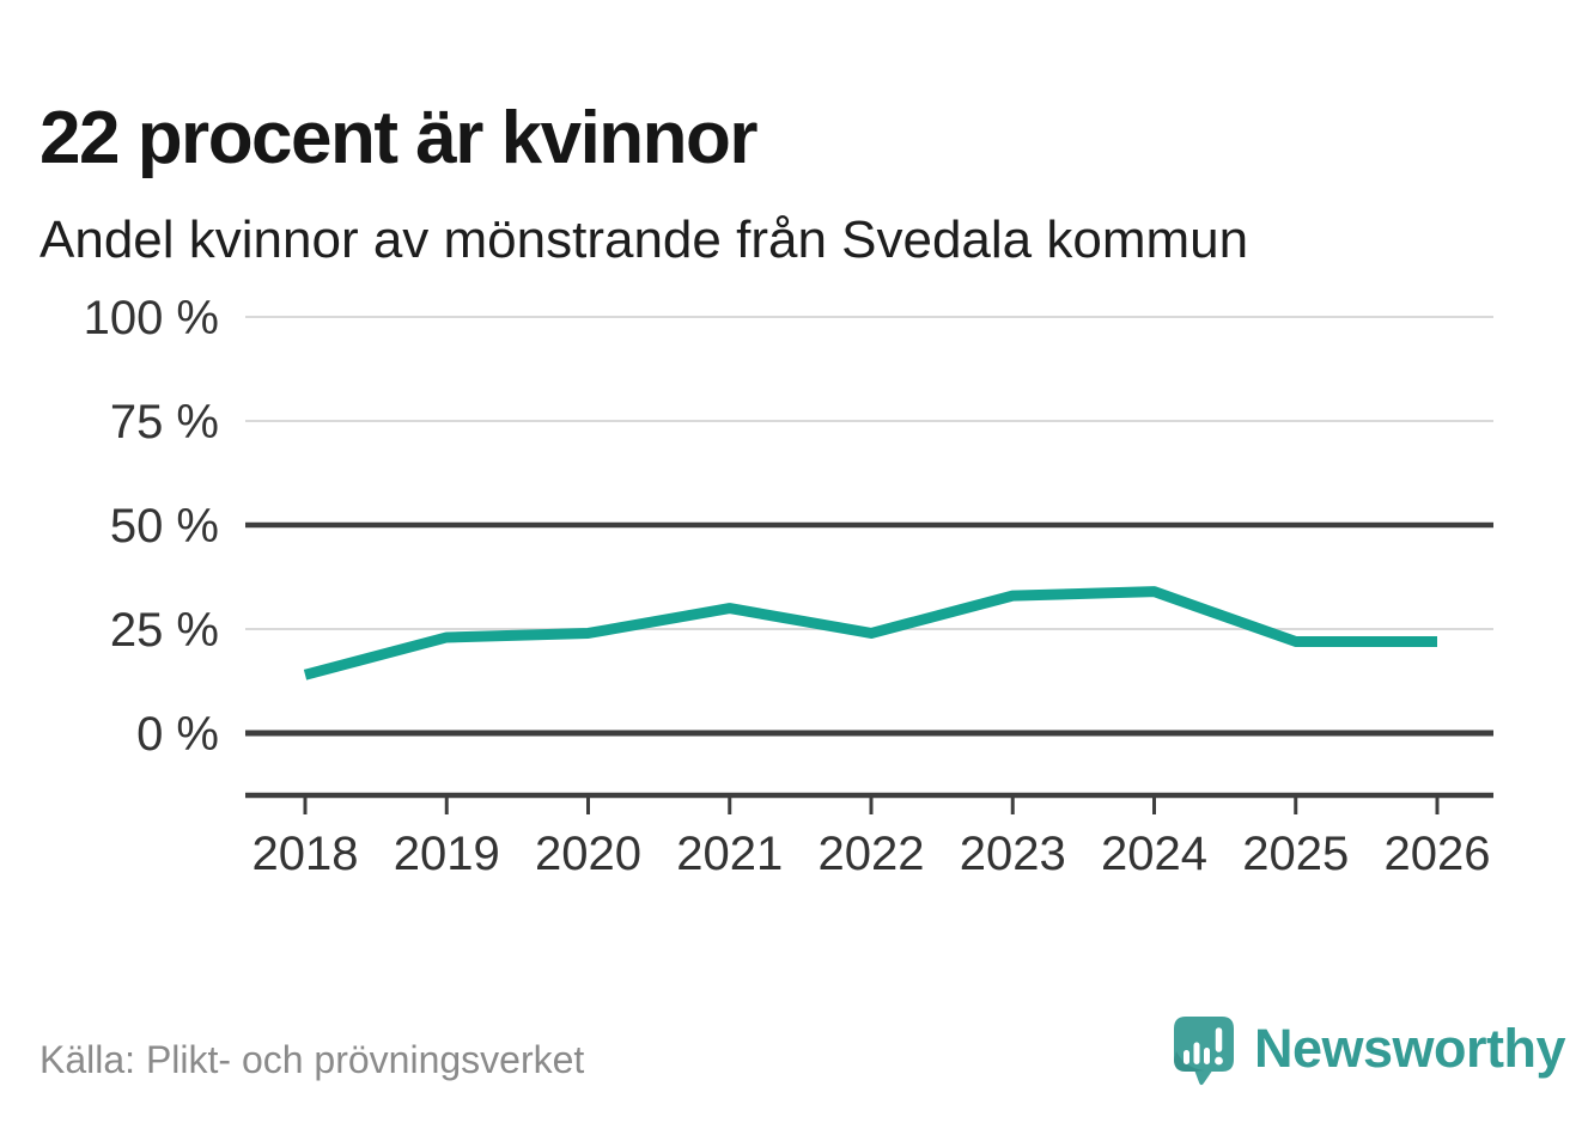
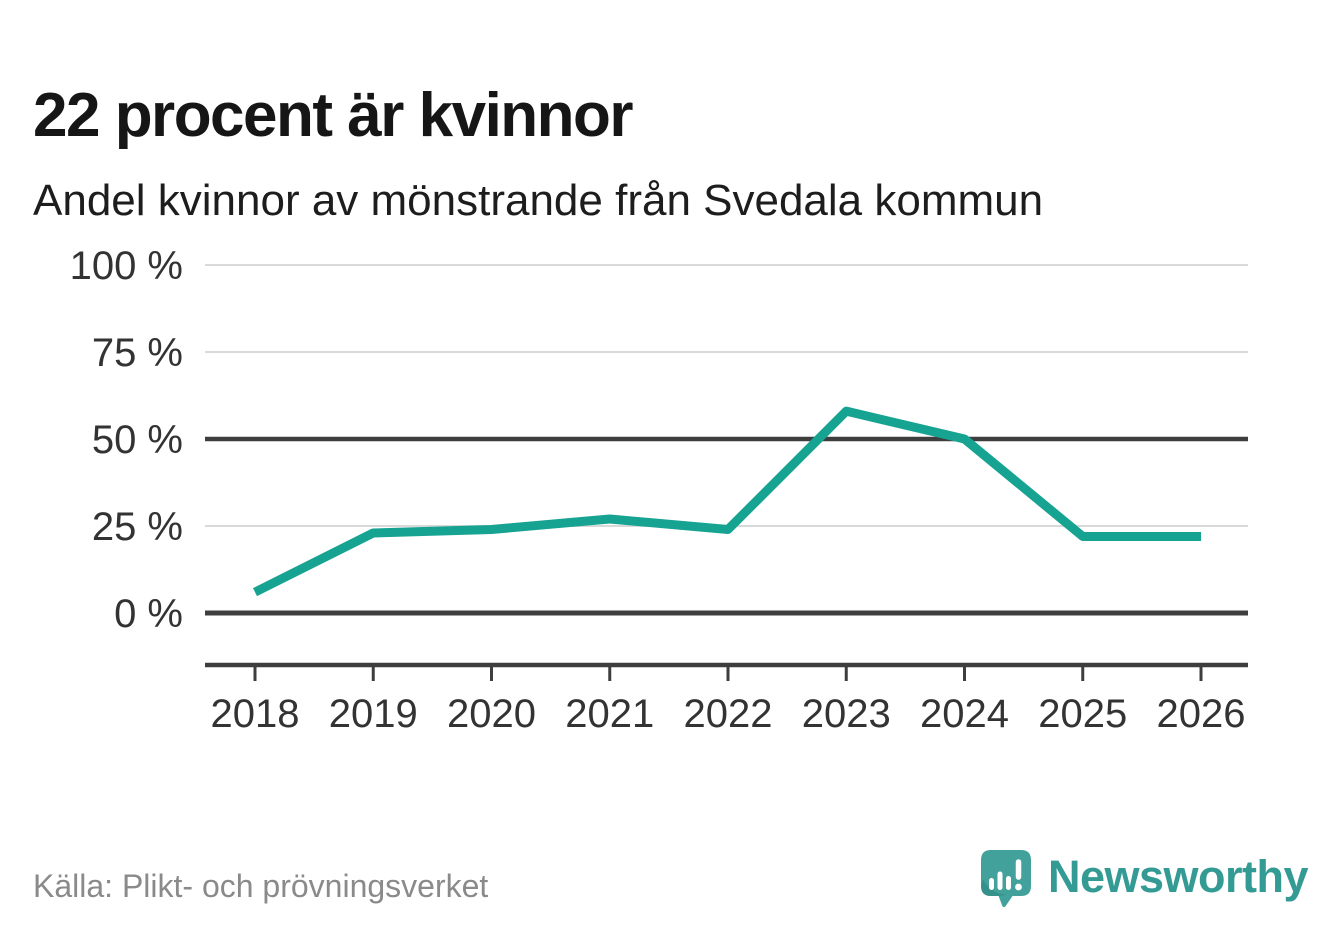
2018: 14% -> 6%
2021: 30% -> 27%
2023: 33% -> 58%
2024: 34% -> 50%
